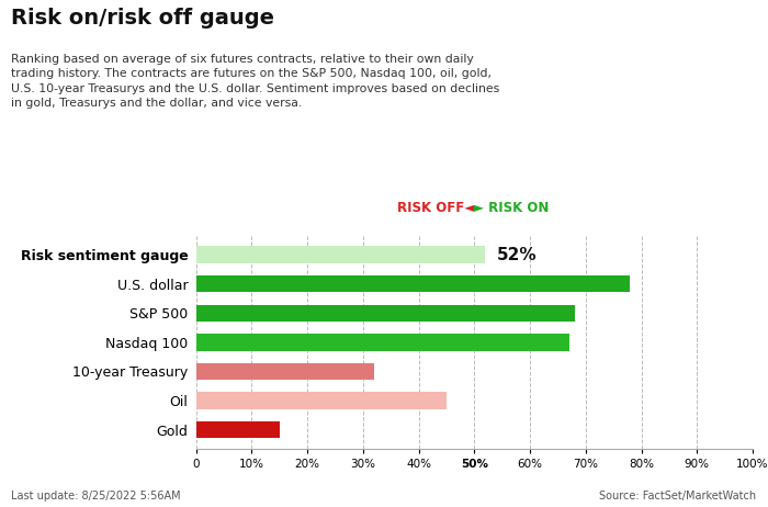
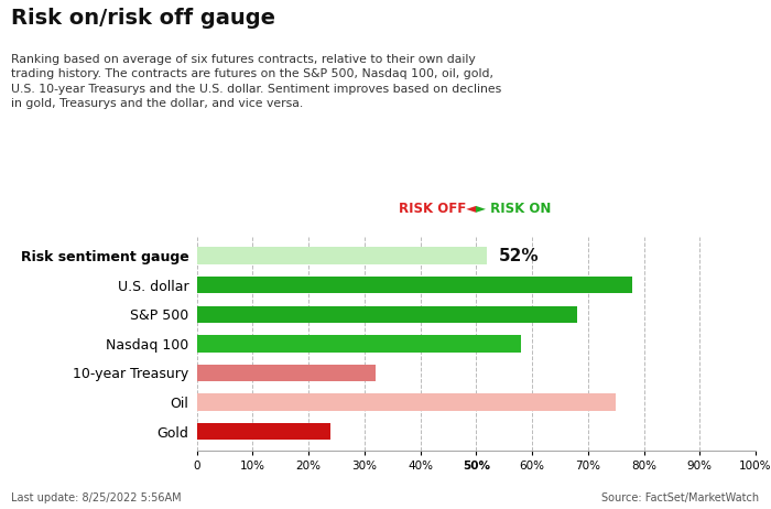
Nasdaq 100: 67% -> 58%
Oil: 45% -> 75%
Gold: 15% -> 24%
